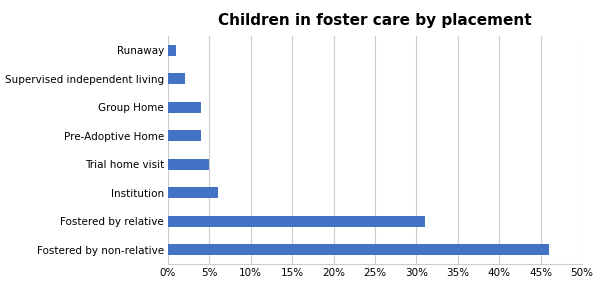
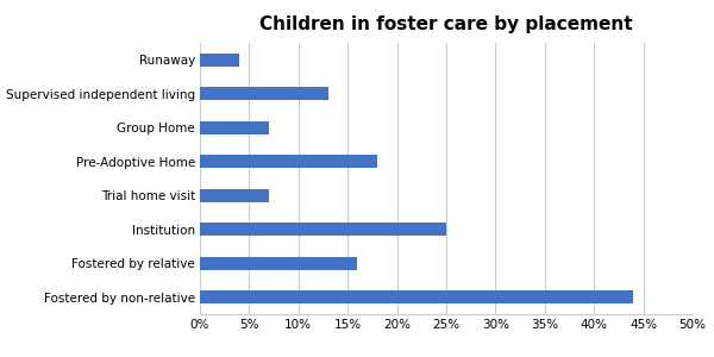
Runaway: 1% -> 4%
Supervised independent living: 2% -> 13%
Group Home: 4% -> 7%
Pre-Adoptive Home: 4% -> 18%
Trial home visit: 5% -> 7%
Institution: 6% -> 25%
Fostered by relative: 31% -> 16%
Fostered by non-relative: 46% -> 44%
